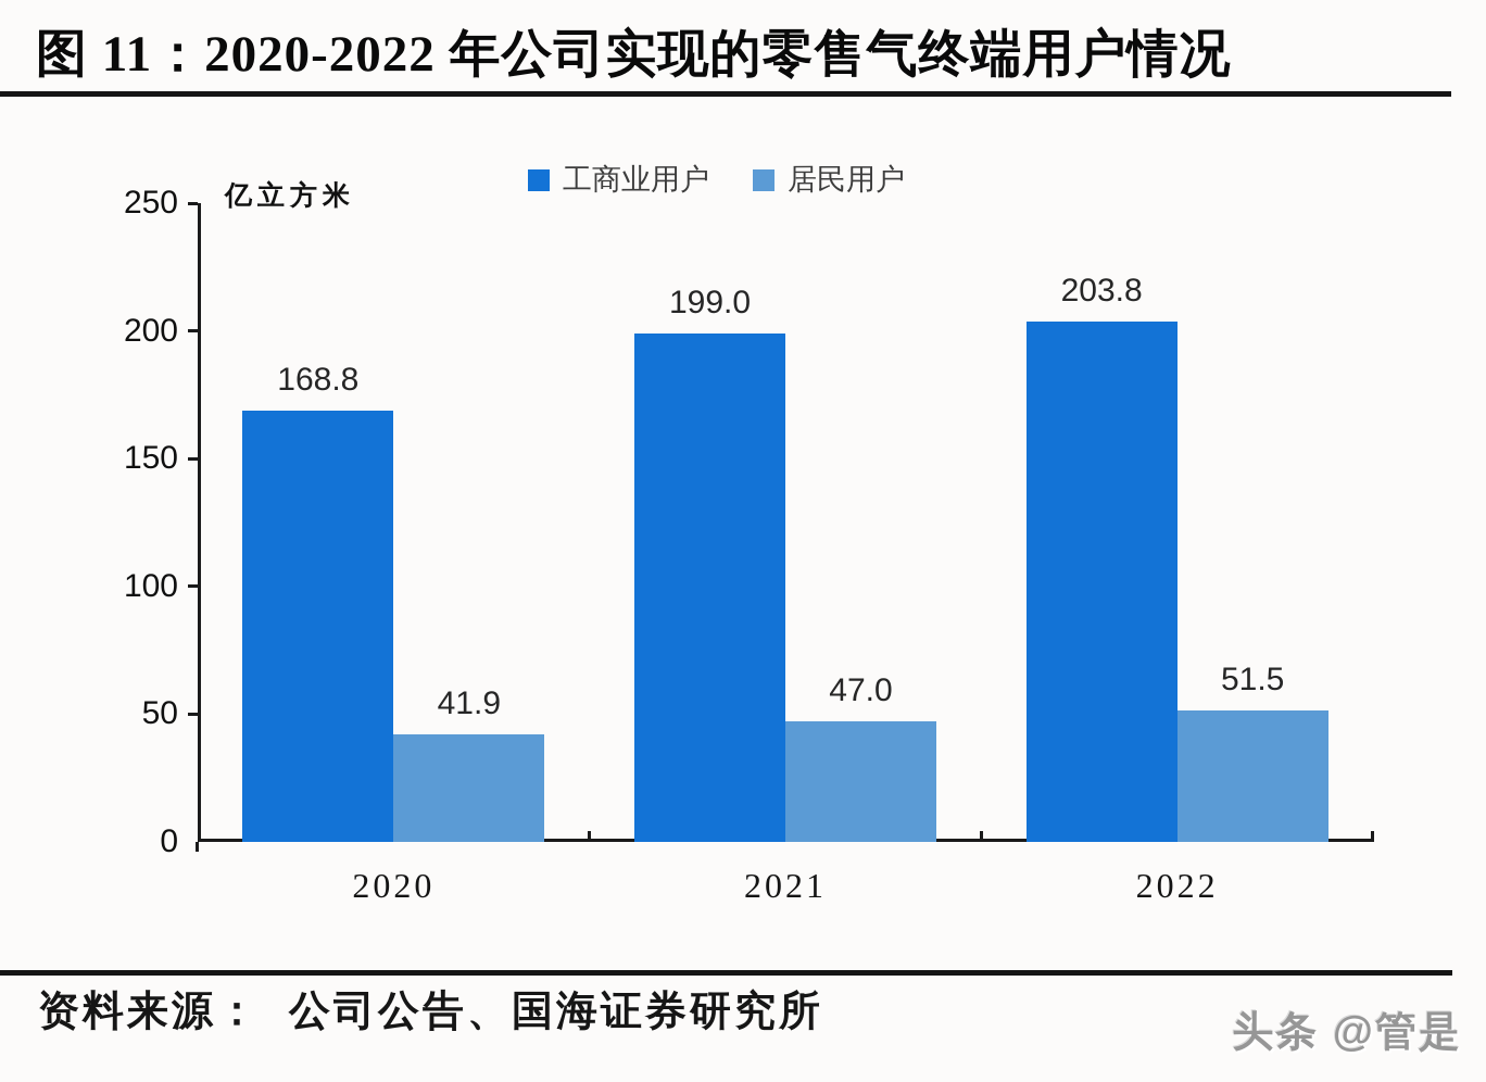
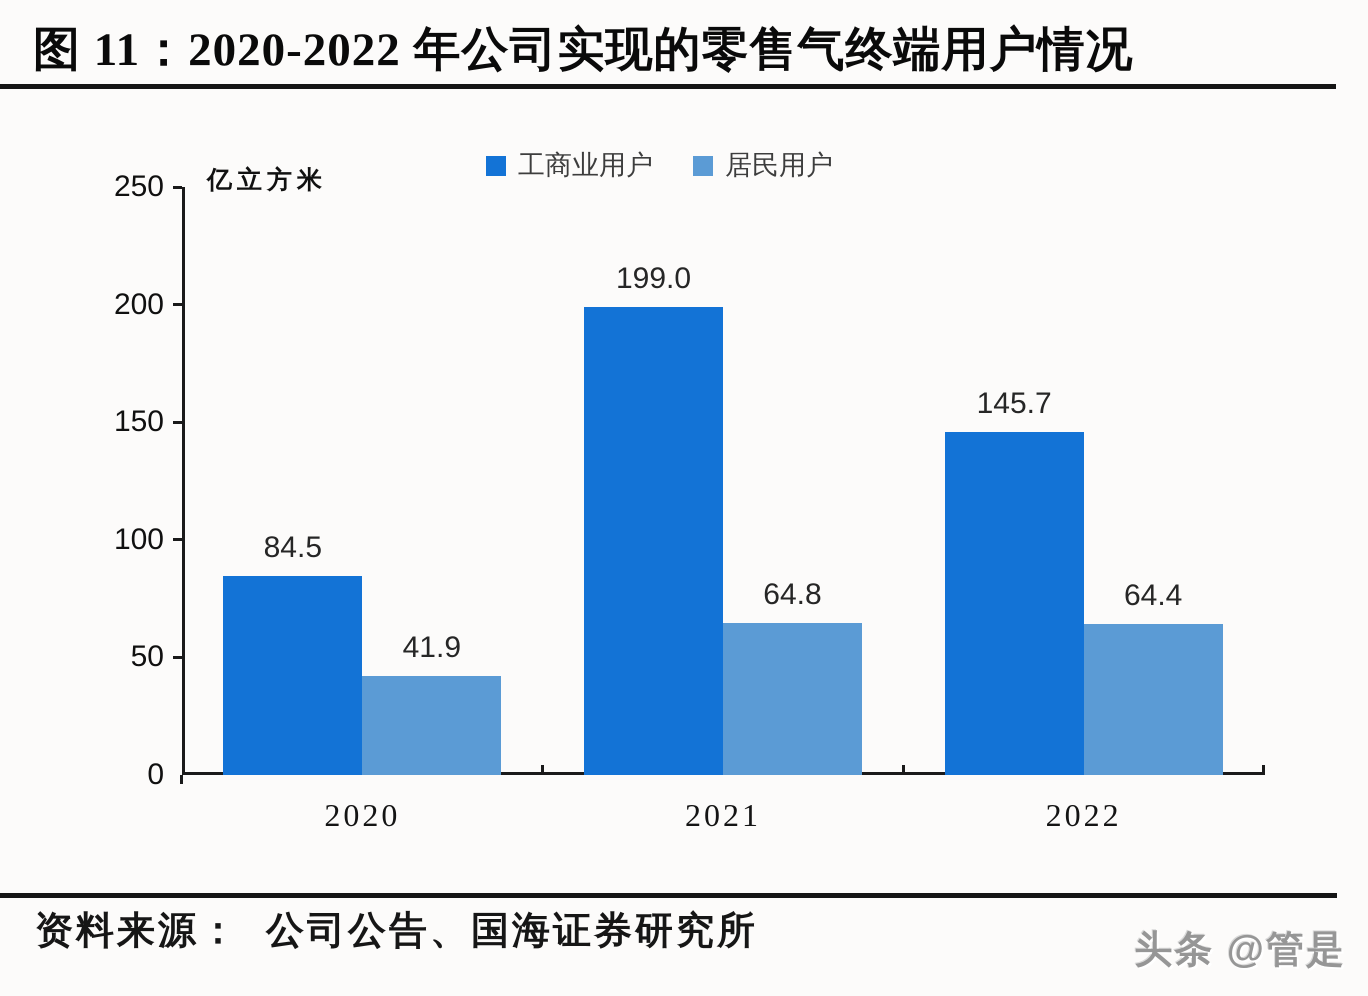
工商业用户/2020: 168.8 -> 84.5
居民用户/2021: 47.0 -> 64.8
工商业用户/2022: 203.8 -> 145.7
居民用户/2022: 51.5 -> 64.4
